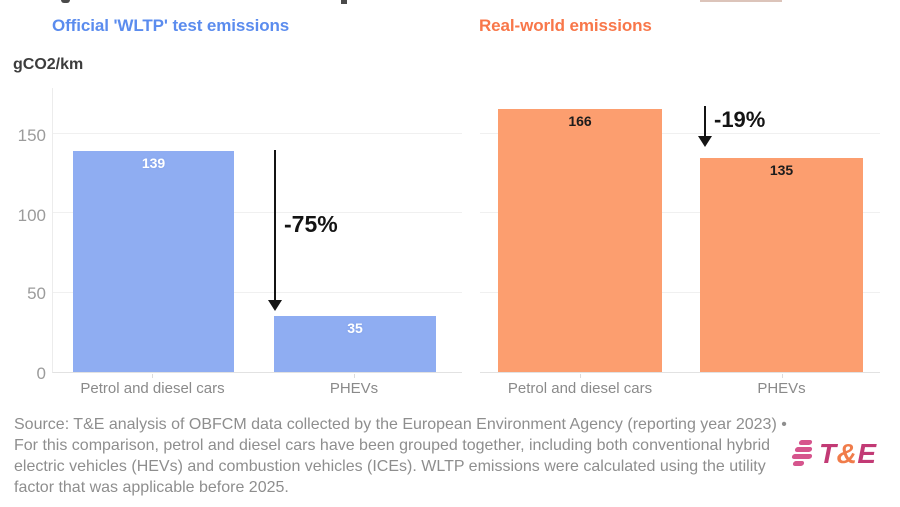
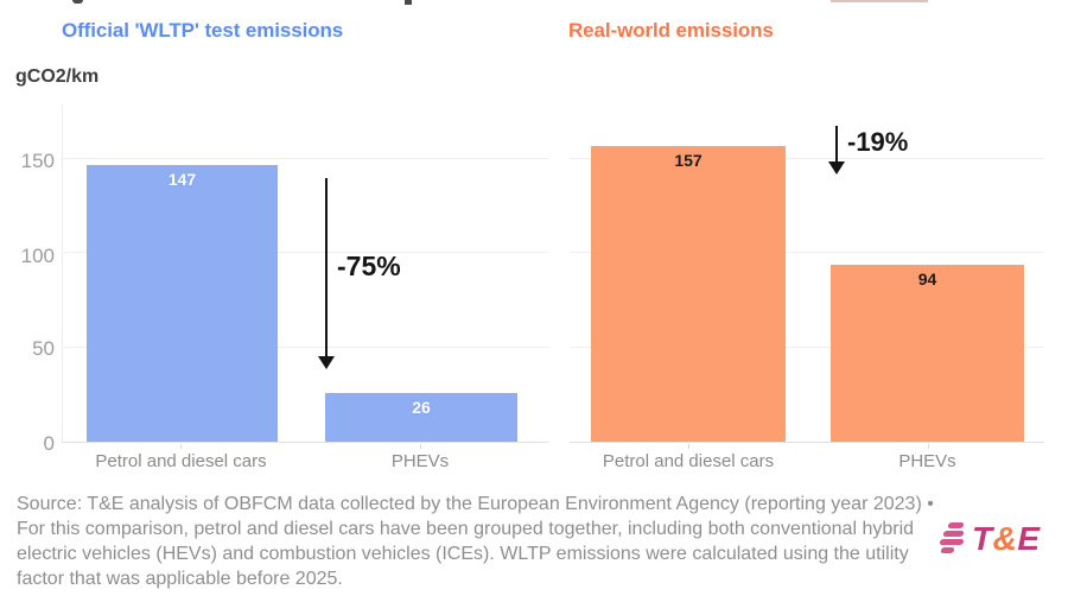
Official 'WLTP' test emissions/Petrol and diesel cars: 139 -> 147
Official 'WLTP' test emissions/PHEVs: 35 -> 26
Real-world emissions/Petrol and diesel cars: 166 -> 157
Real-world emissions/PHEVs: 135 -> 94
